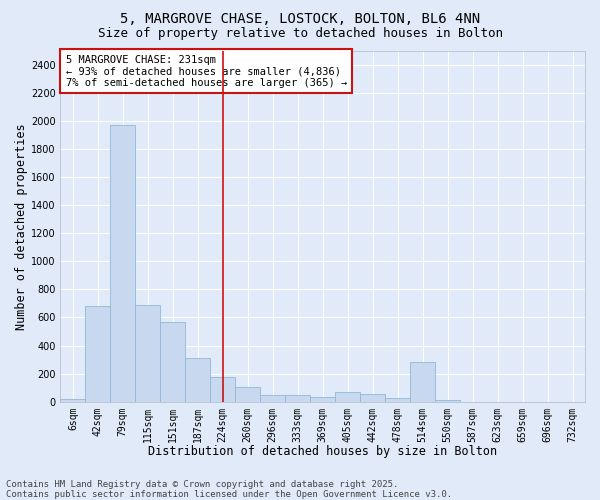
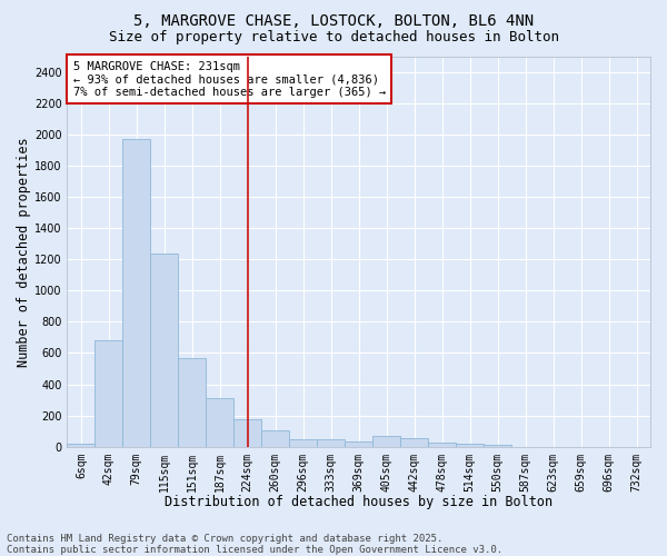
115sqm: 690 -> 1240
514sqm: 280 -> 20
